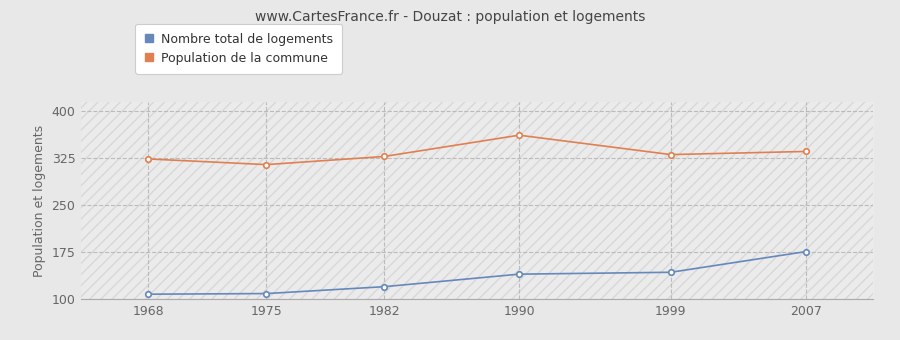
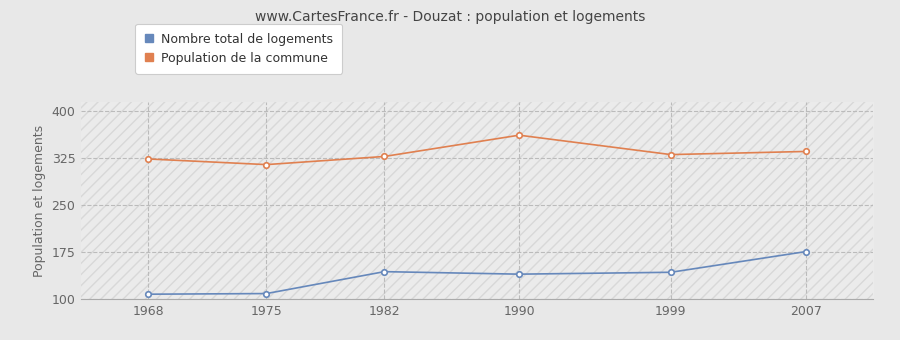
Nombre total de logements/1982: 120 -> 144
